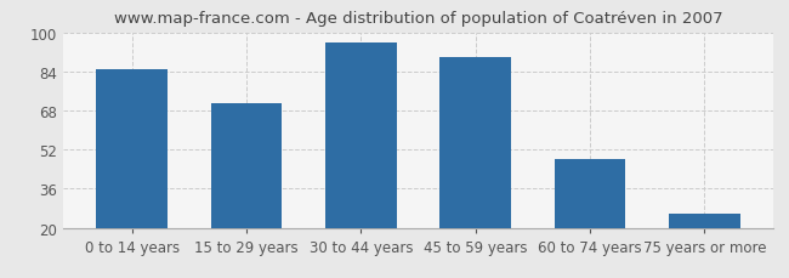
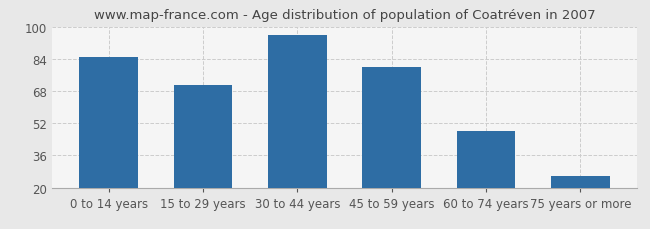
45 to 59 years: 90 -> 80
